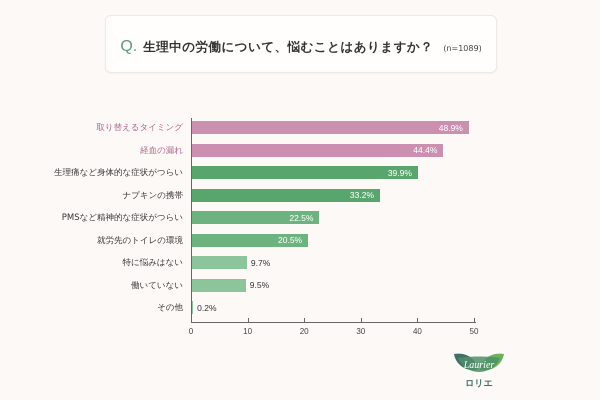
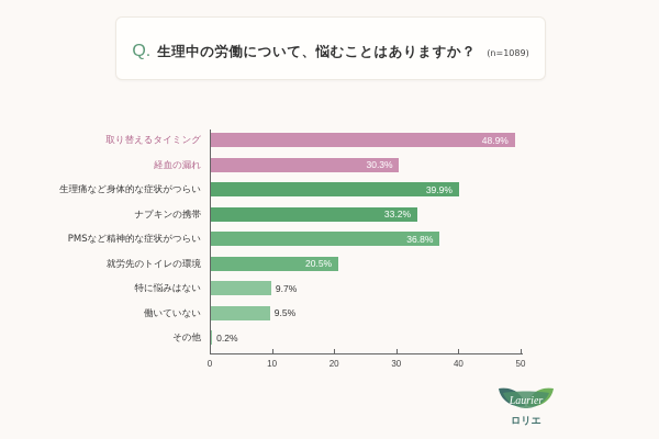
経血の漏れ: 44.4% -> 30.3%
PMSなど精神的な症状がつらい: 22.5% -> 36.8%
